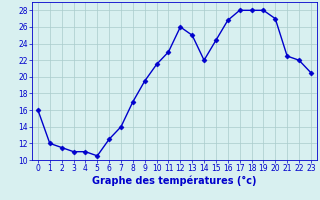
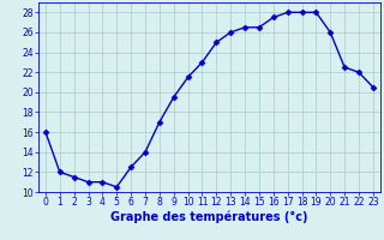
12: 26.0 -> 25.0
13: 25.0 -> 26.0
14: 22.0 -> 26.5
15: 24.4 -> 26.5
16: 26.8 -> 27.5
20: 27.0 -> 26.0
